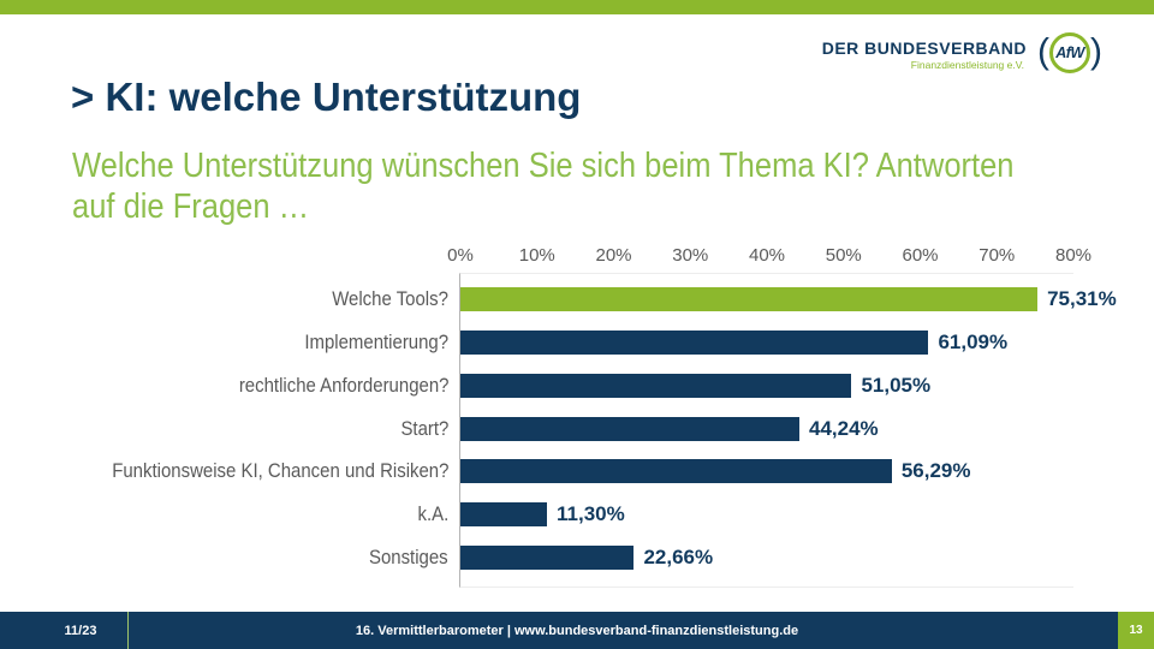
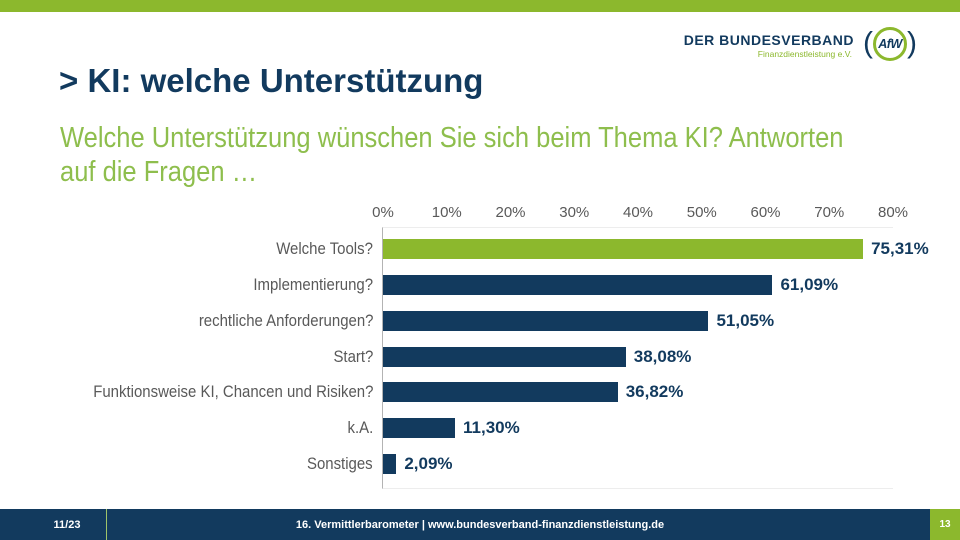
Start?: 44,24% -> 38,08%
Funktionsweise KI, Chancen und Risiken?: 56,29% -> 36,82%
Sonstiges: 22,66% -> 2,09%
